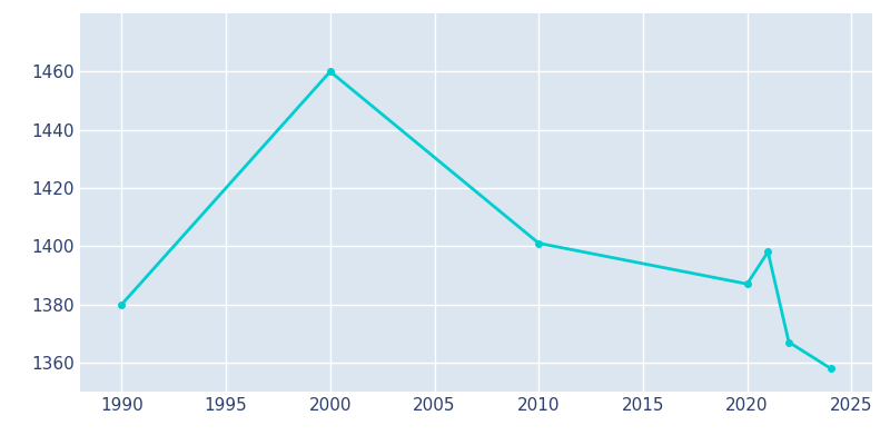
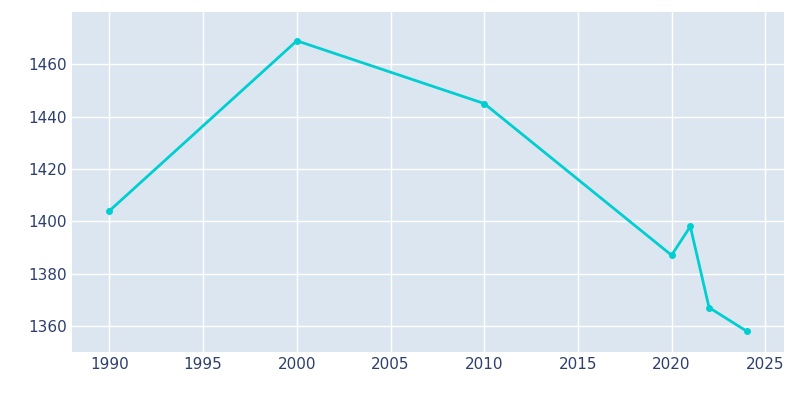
1990: 1380 -> 1404
2000: 1460 -> 1469
2010: 1401 -> 1445
